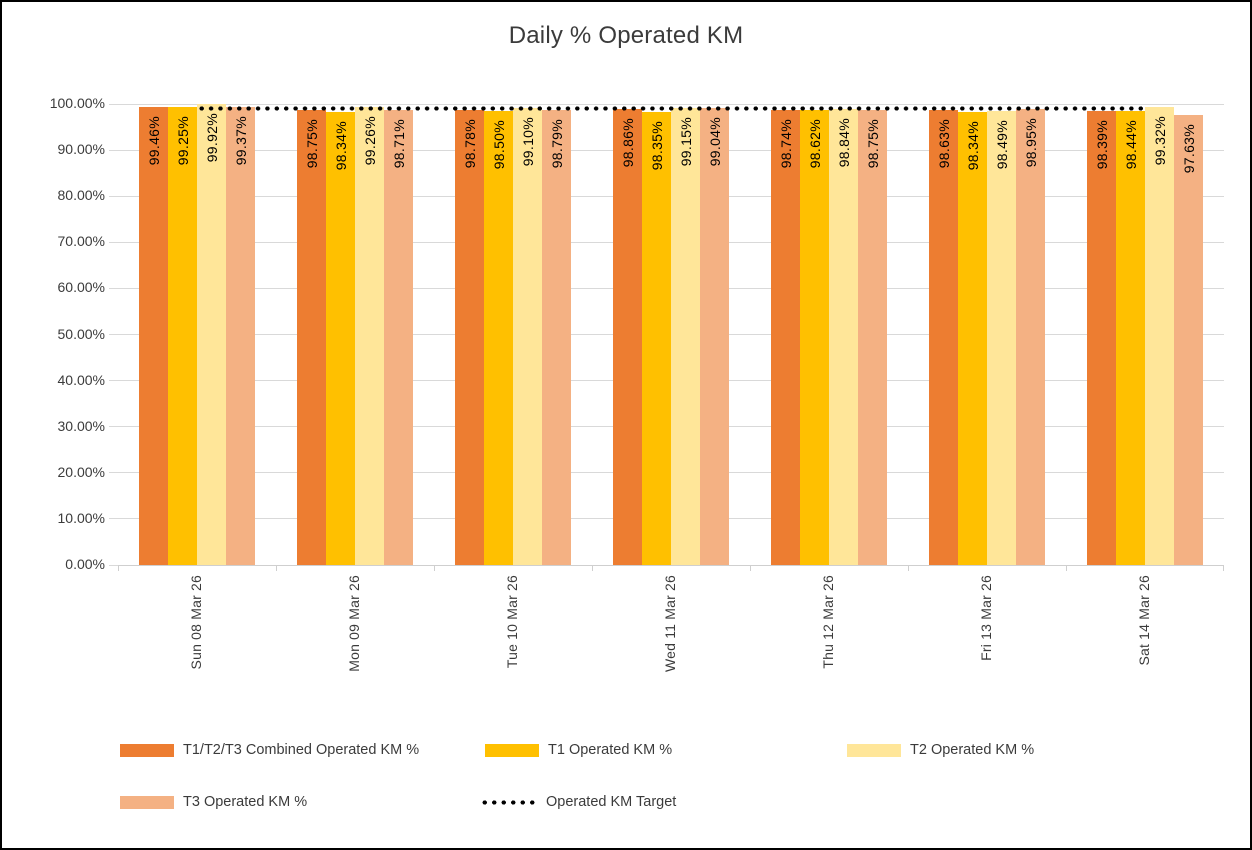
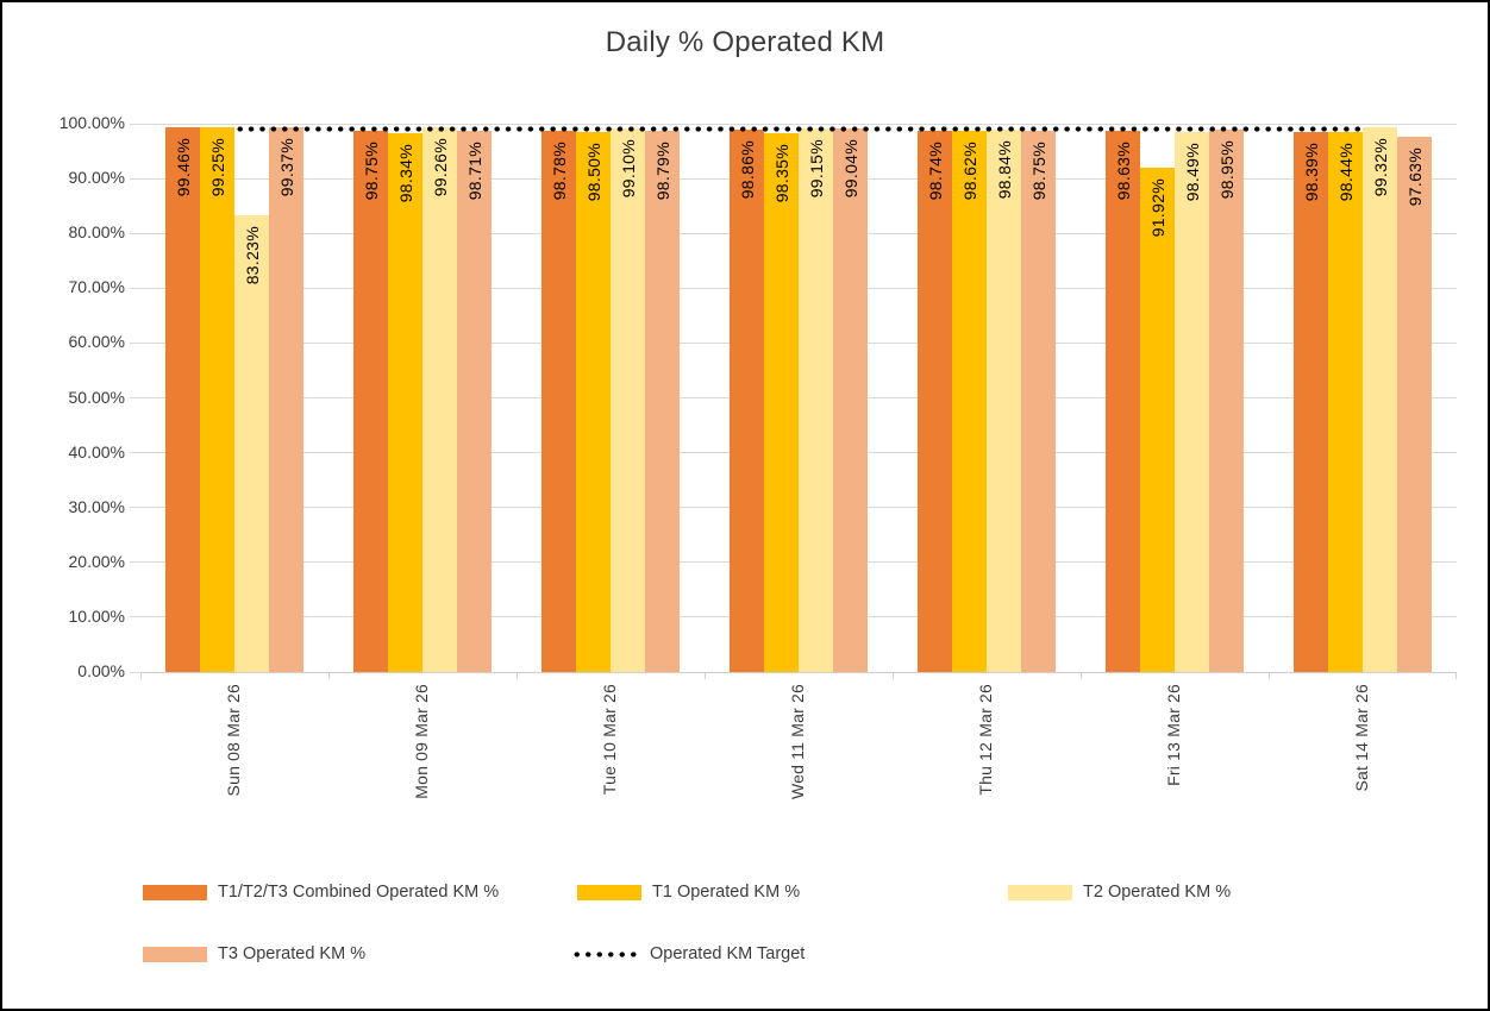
T2 Operated KM %/Sun 08 Mar 26: 99.92% -> 83.23%
T1 Operated KM %/Fri 13 Mar 26: 98.34% -> 91.92%
